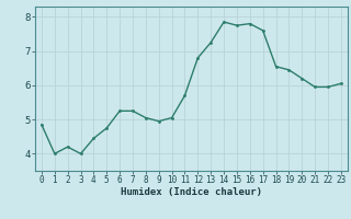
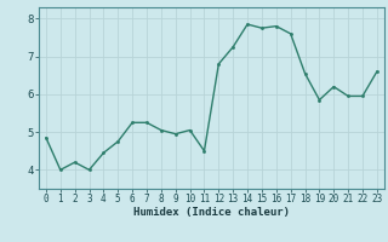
11: 5.70 -> 4.50
19: 6.45 -> 5.85
23: 6.05 -> 6.60
